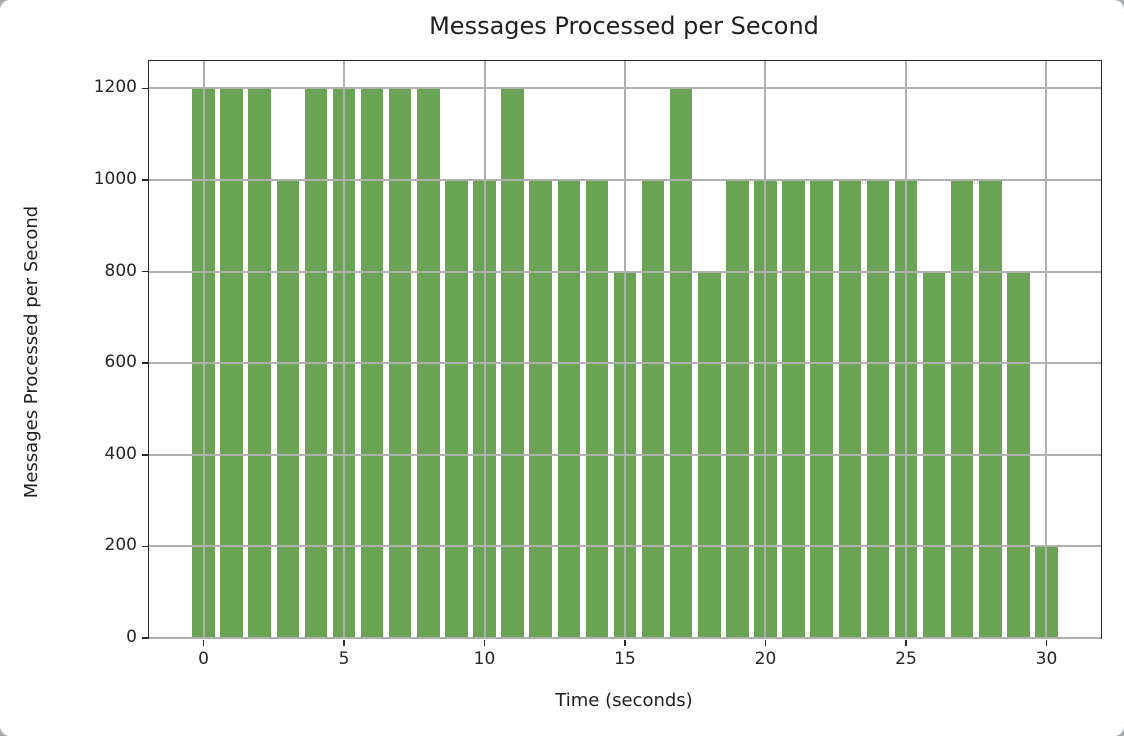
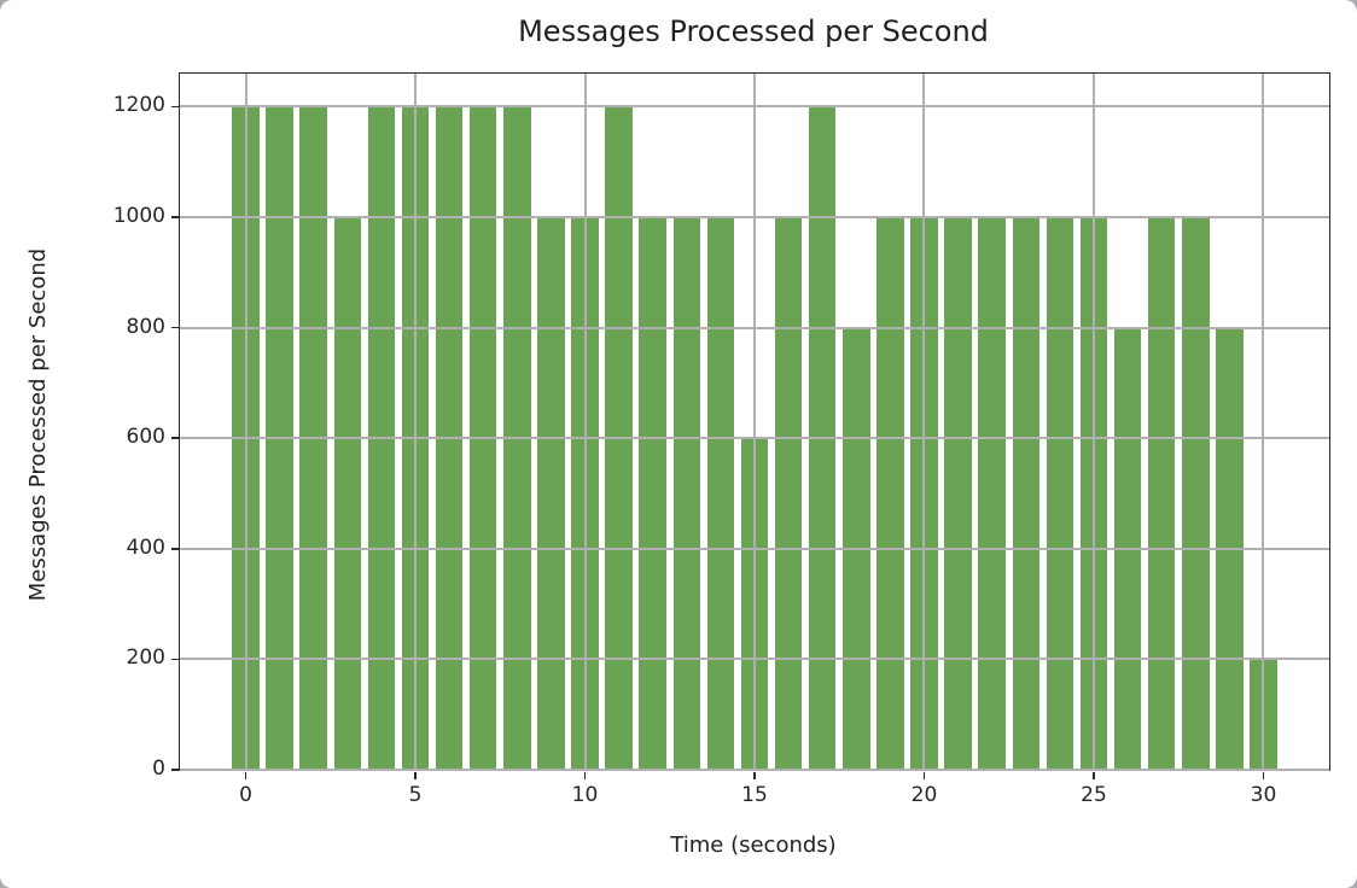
15: 800 -> 600
